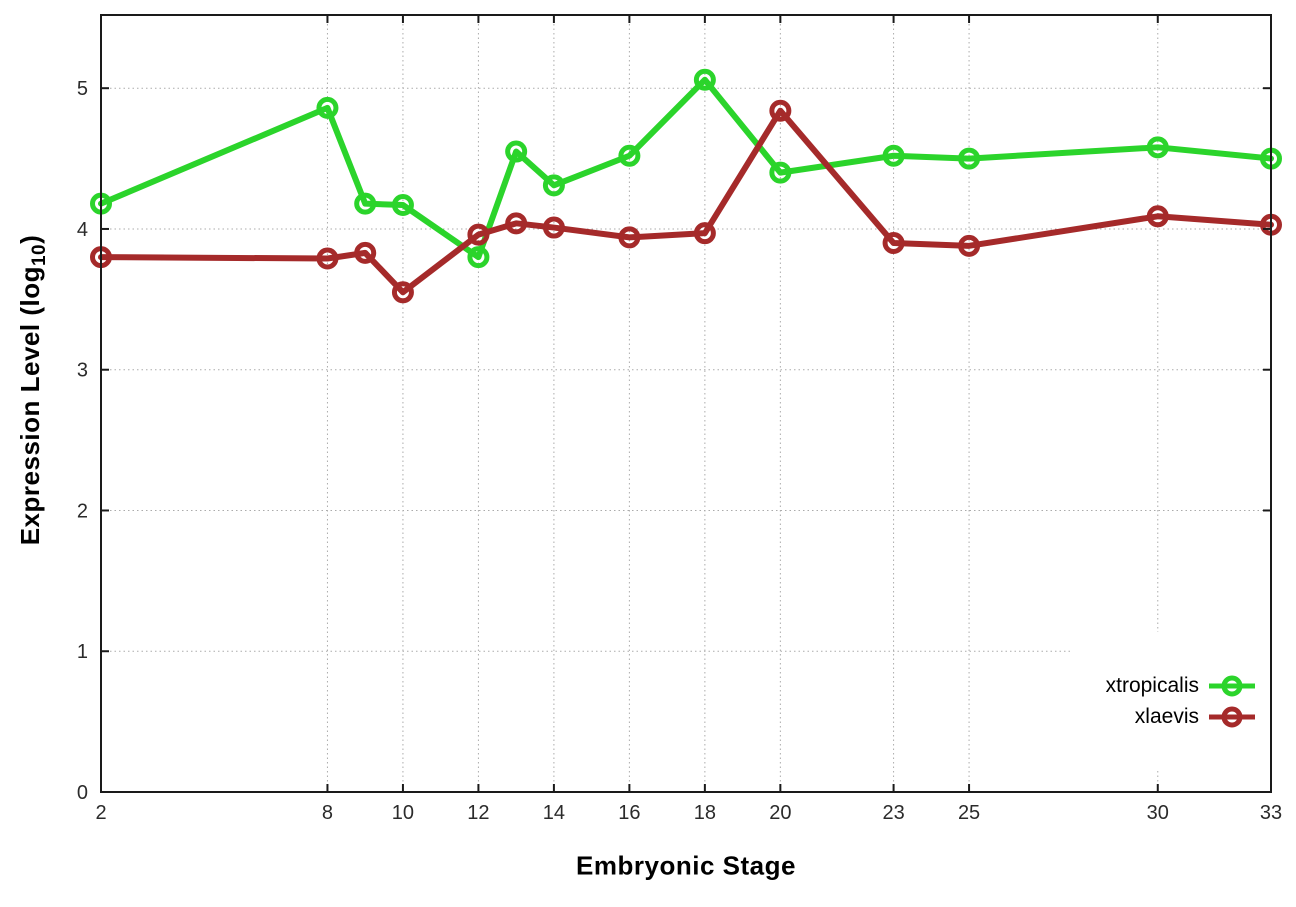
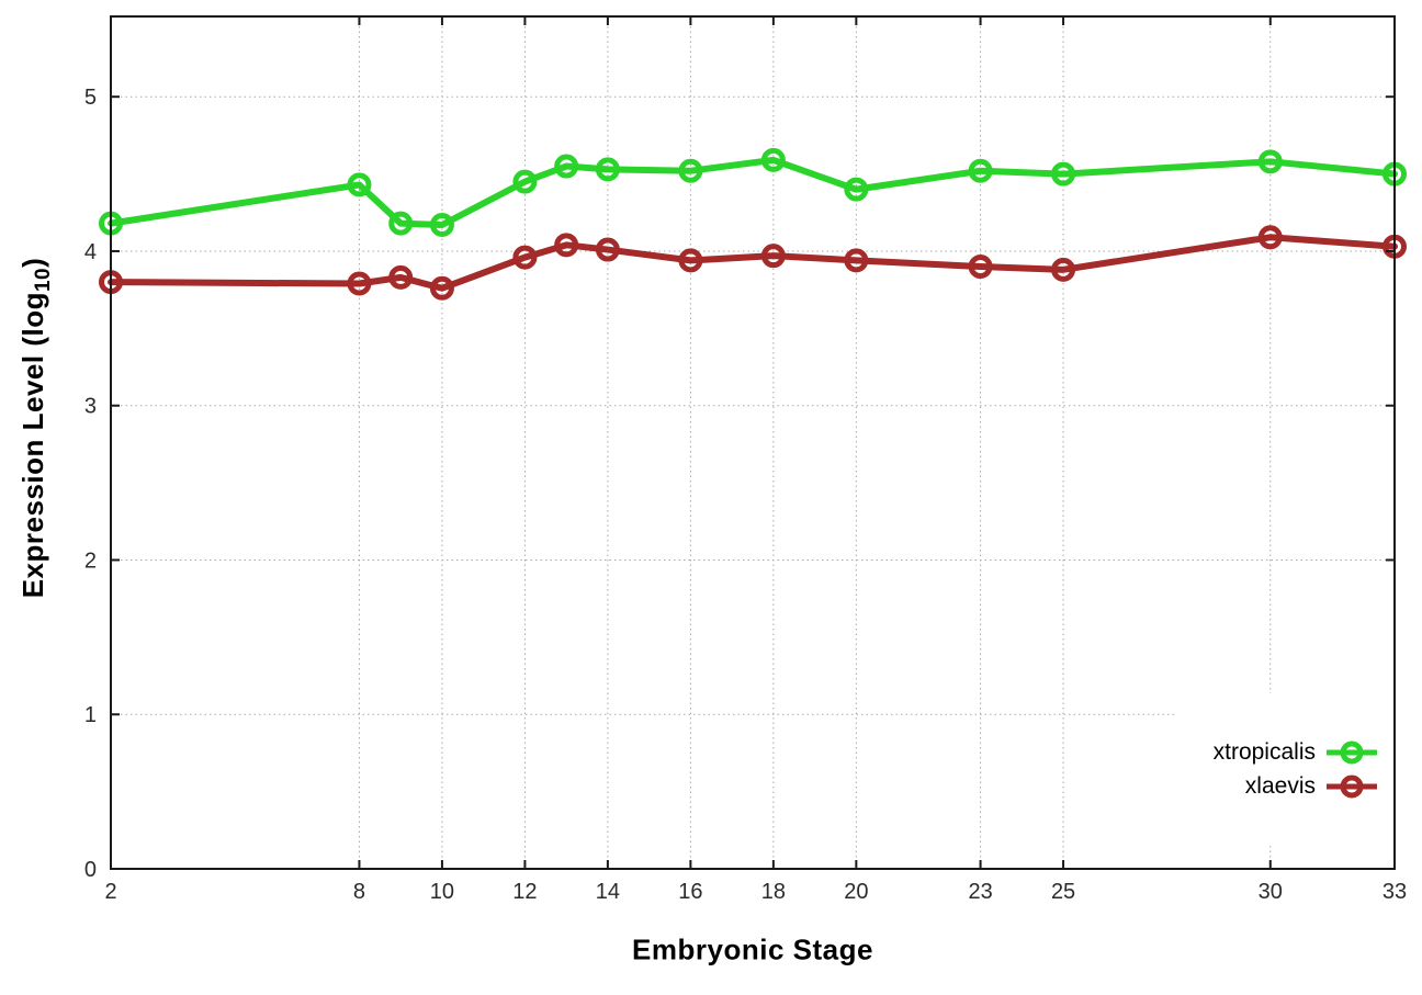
xtropicalis/8: 4.86 -> 4.43
xlaevis/10: 3.55 -> 3.76
xtropicalis/12: 3.80 -> 4.45
xtropicalis/14: 4.31 -> 4.53
xtropicalis/18: 5.06 -> 4.59
xlaevis/20: 4.84 -> 3.94
